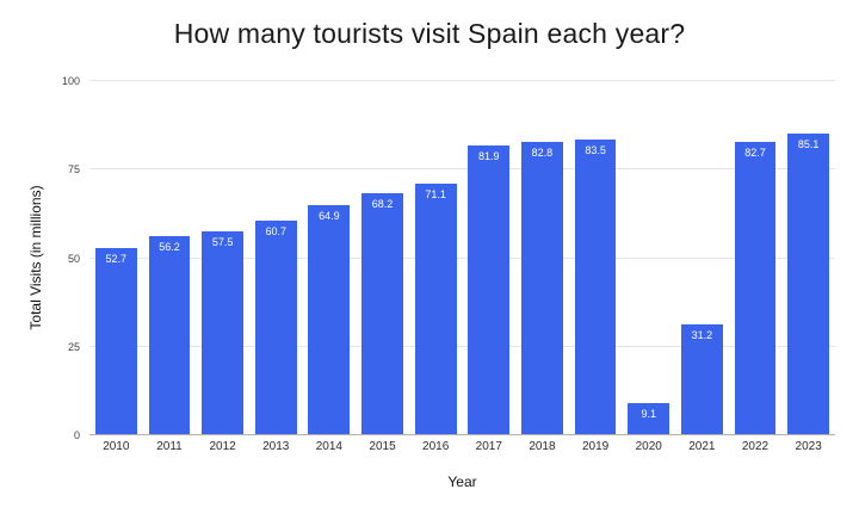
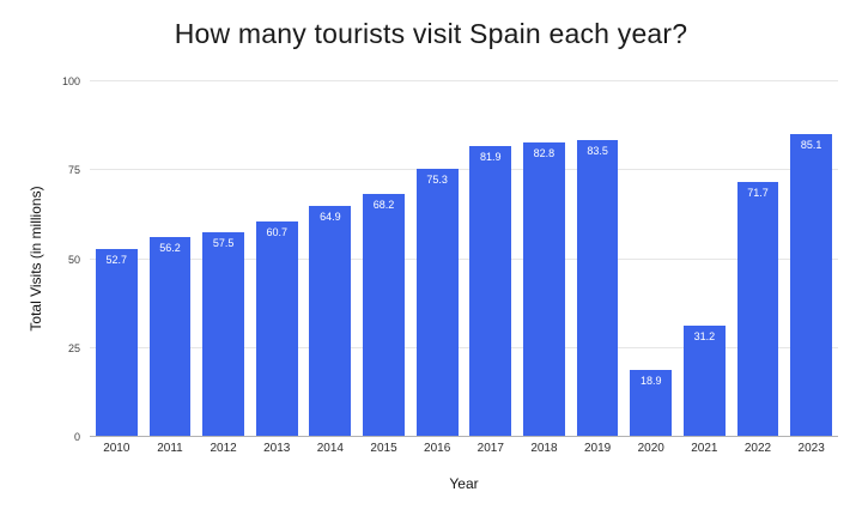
2016: 71.1 -> 75.3
2020: 9.1 -> 18.9
2022: 82.7 -> 71.7
